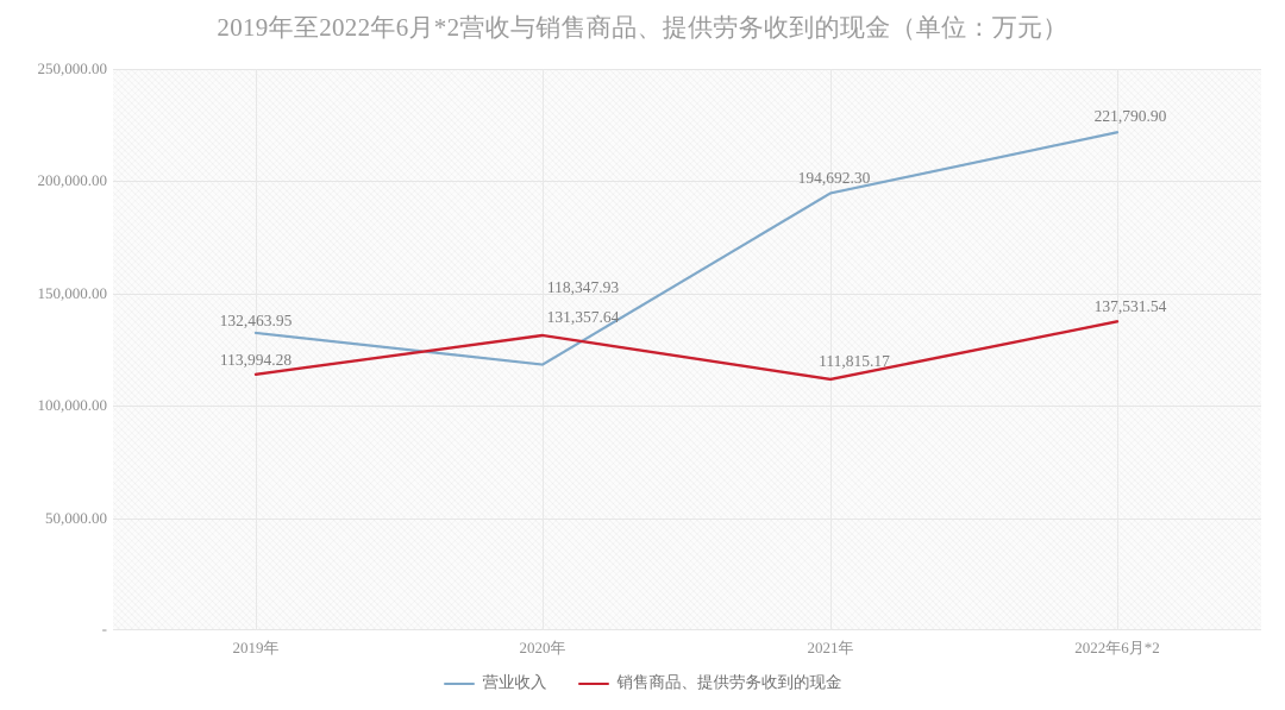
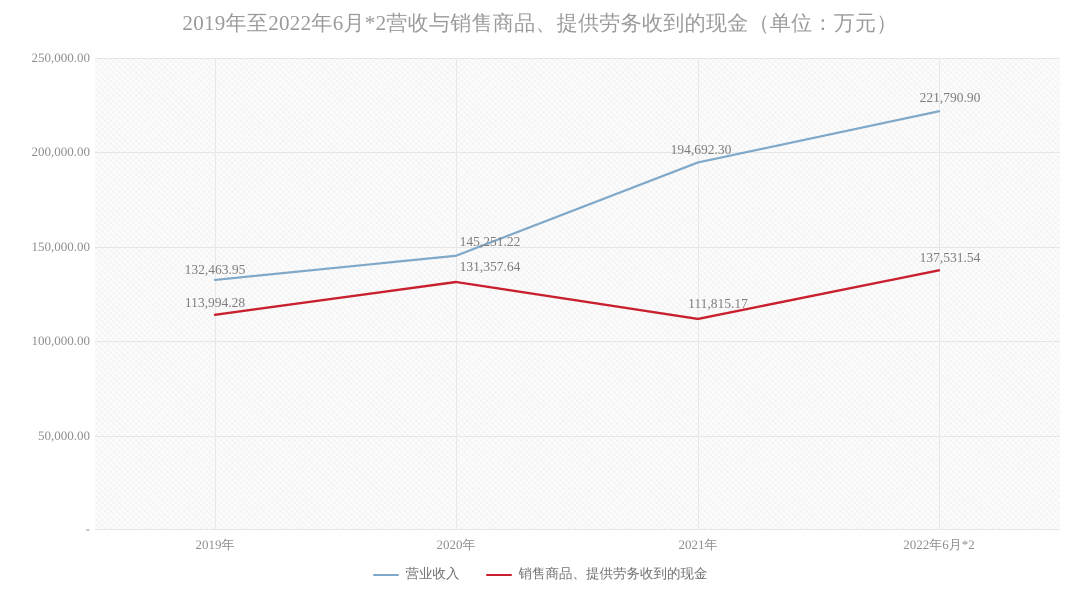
营业收入/2020年: 118,347.93 -> 145,251.22
